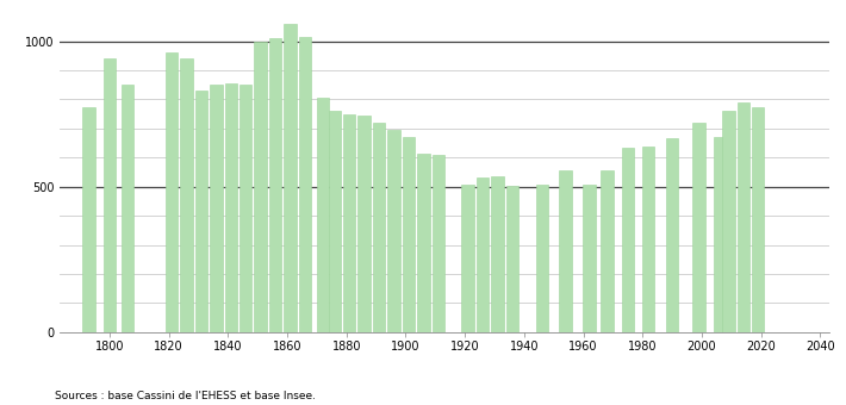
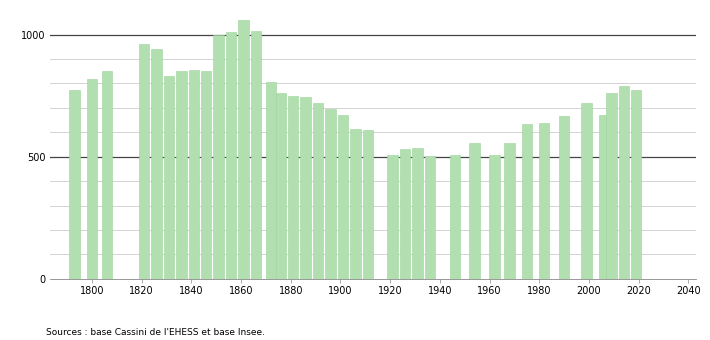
1800: 940 -> 820
